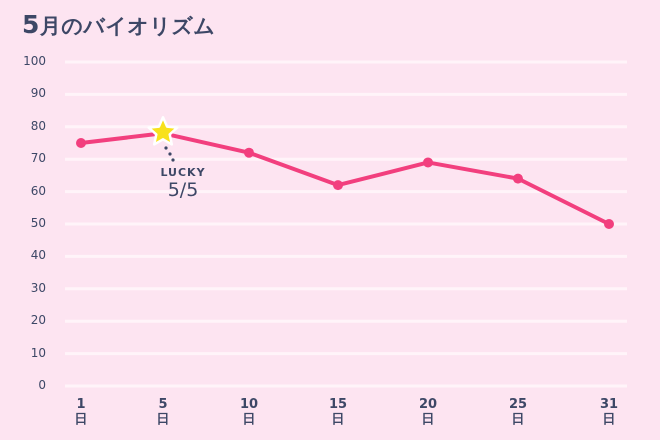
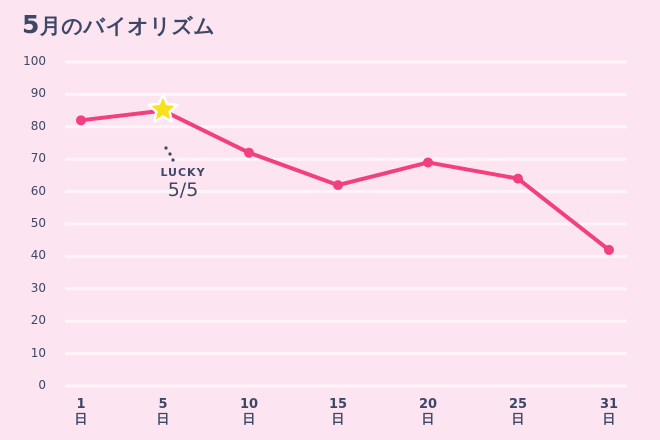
1日: 75 -> 82
5日: 78 -> 85
31日: 50 -> 42
